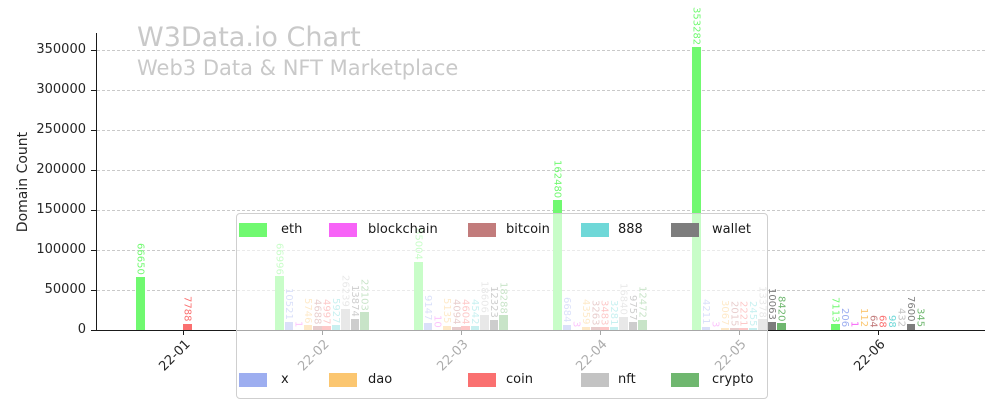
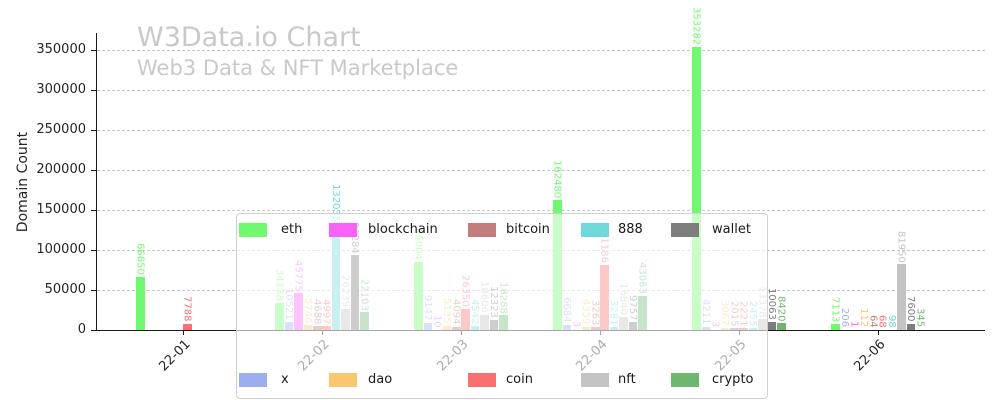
eth/22-02: 66996 -> 34138
blockchain/22-02: 1 -> 45775
888/22-02: 5927 -> 132035
wallet/22-02: 13874 -> 93284
coin/22-03: 4604 -> 26350
coin/22-04: 3483 -> 81186
crypto/22-04: 12472 -> 43063
nft/22-06: 432 -> 81950
